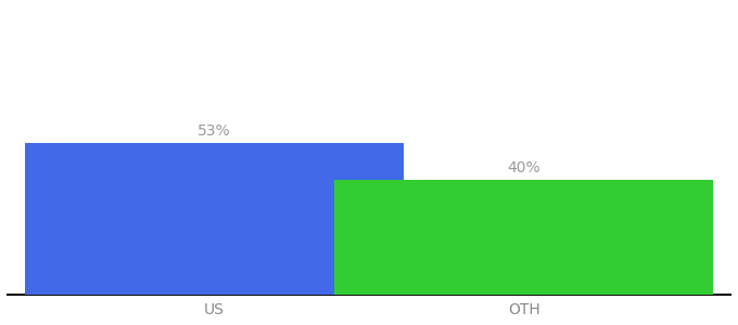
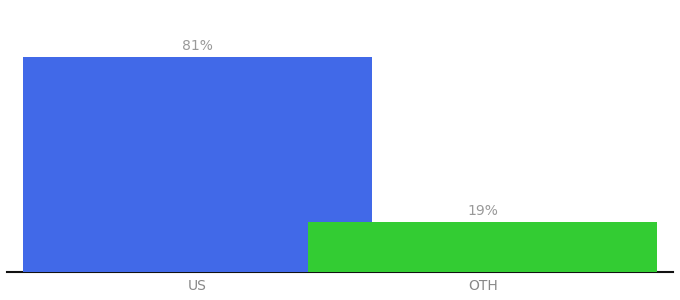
US: 53% -> 81%
OTH: 40% -> 19%
